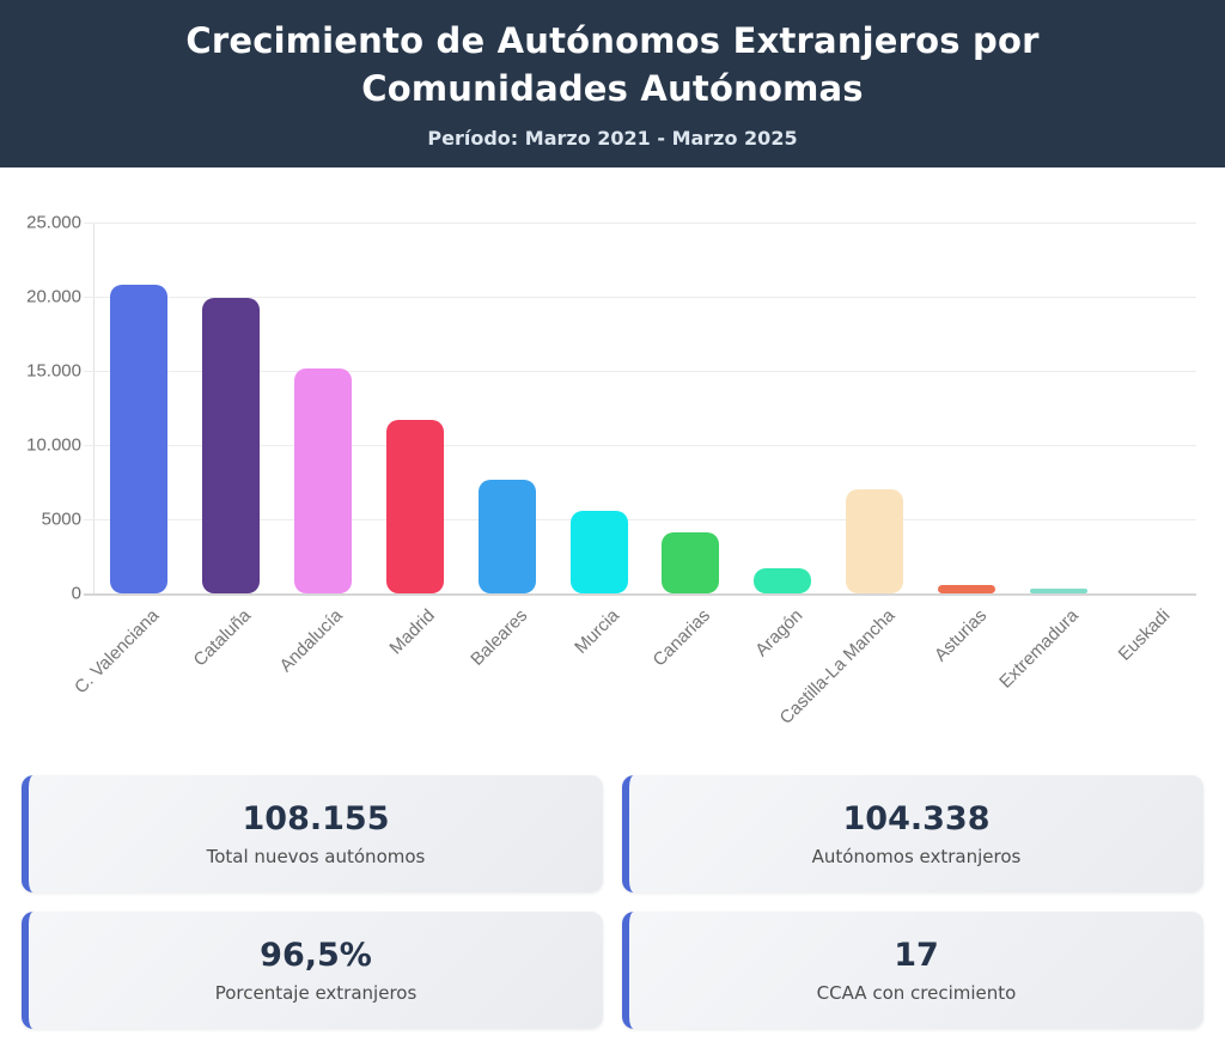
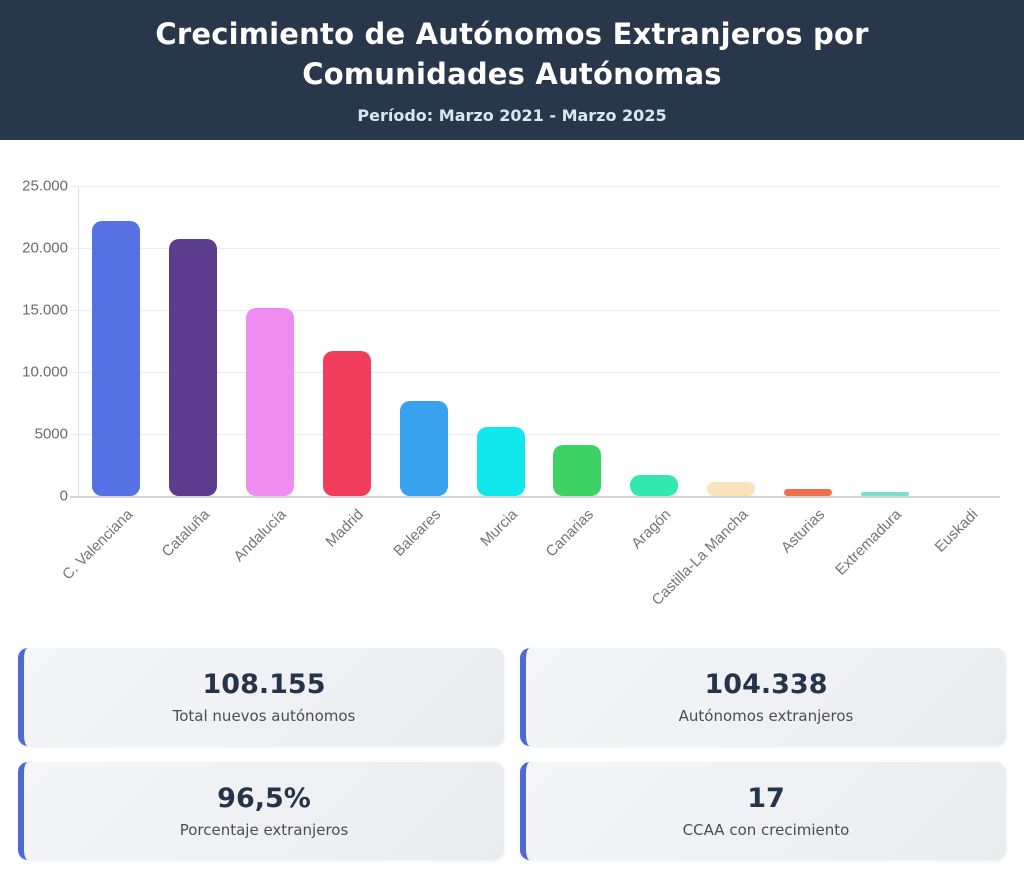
C. Valenciana: 20800 -> 22200
Cataluña: 19900 -> 20700
Castilla-La Mancha: 7000 -> 1100
